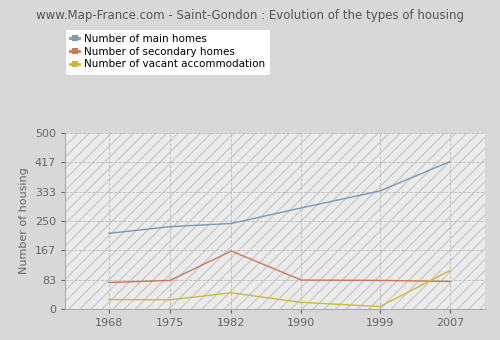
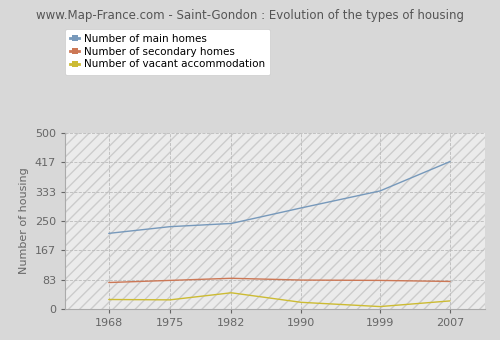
Number of secondary homes/1982: 165 -> 88
Number of vacant accommodation/2007: 110 -> 24
